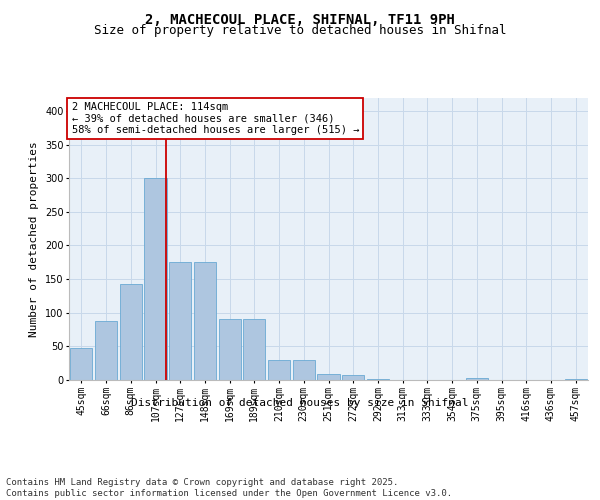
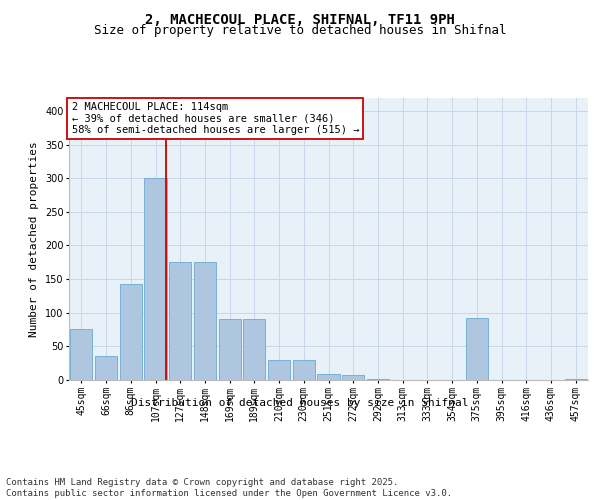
45sqm: 47 -> 76
66sqm: 88 -> 36
375sqm: 3 -> 92
